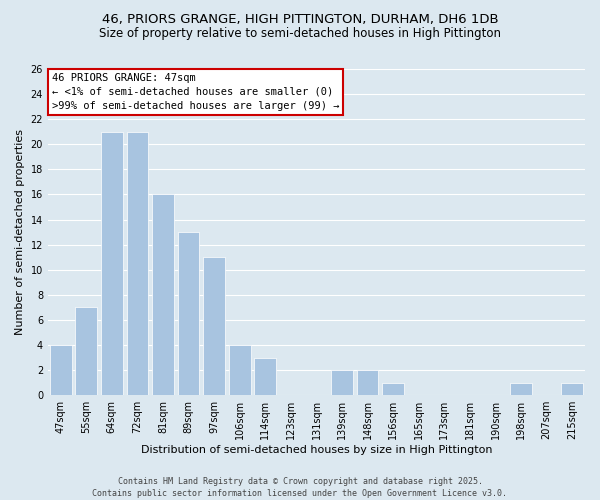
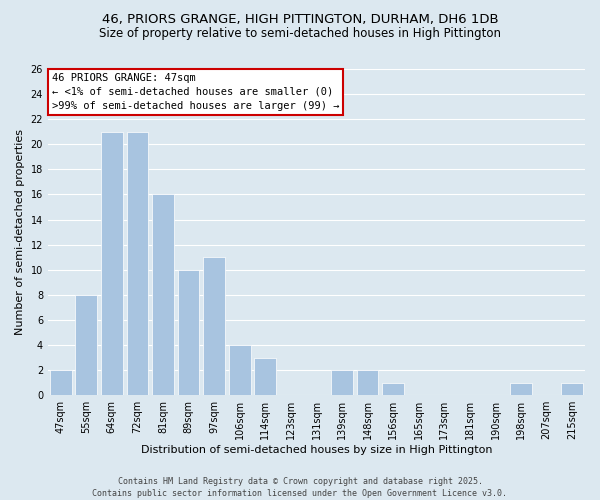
47sqm: 4 -> 2
55sqm: 7 -> 8
89sqm: 13 -> 10
